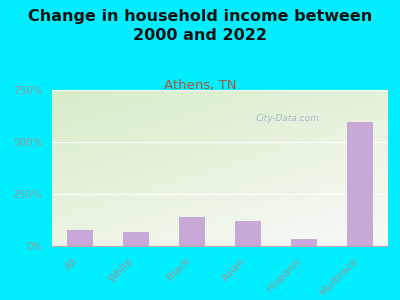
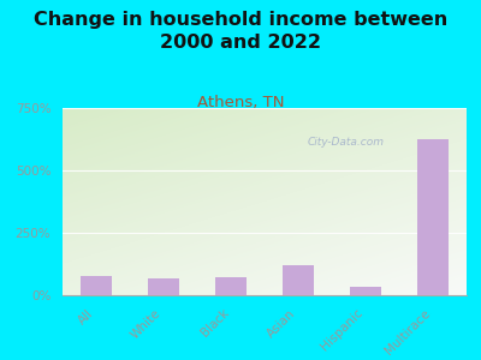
Black: 140% -> 70%
Multirace: 595% -> 625%
